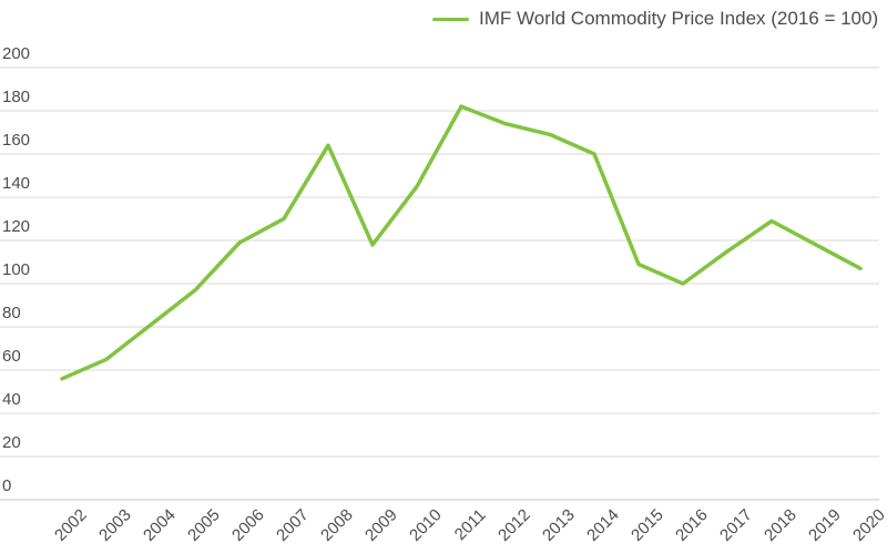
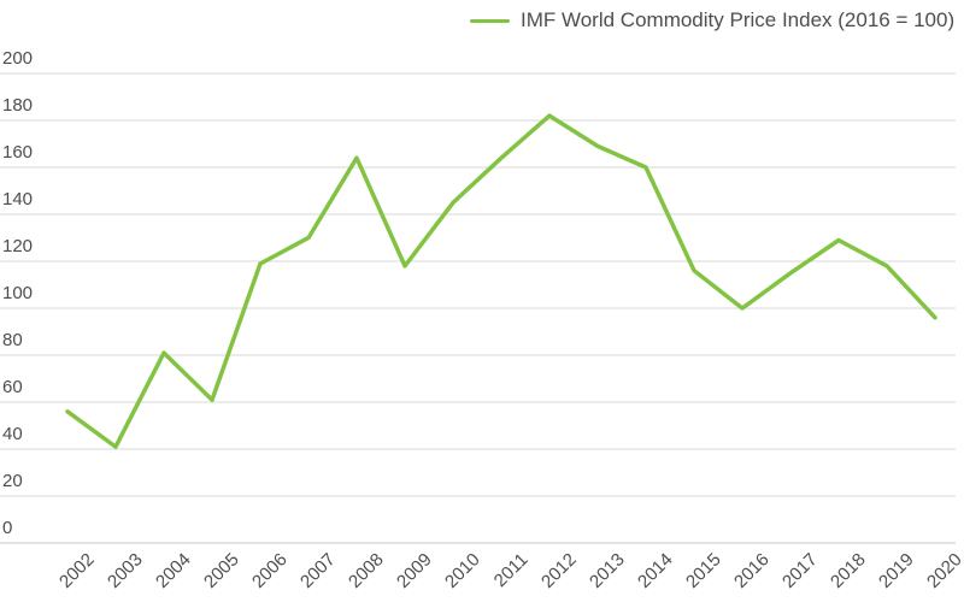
2003: 65 -> 41
2005: 97 -> 61
2011: 182 -> 164
2012: 174 -> 182
2015: 109 -> 116
2020: 107 -> 96
